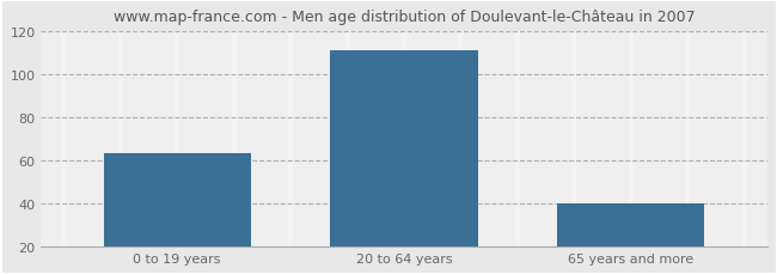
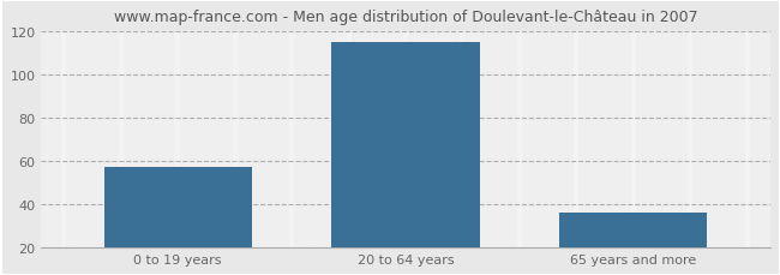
0 to 19 years: 63 -> 57
20 to 64 years: 111 -> 115
65 years and more: 40 -> 36
